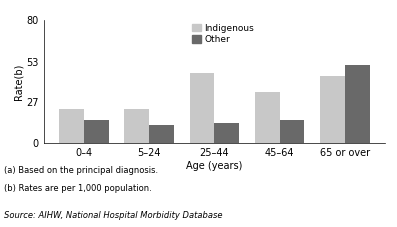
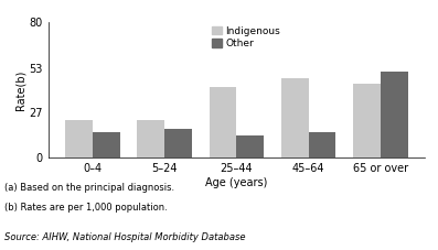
Other/5–24: 12 -> 17
Indigenous/25–44: 46 -> 42
Indigenous/45–64: 33 -> 47
